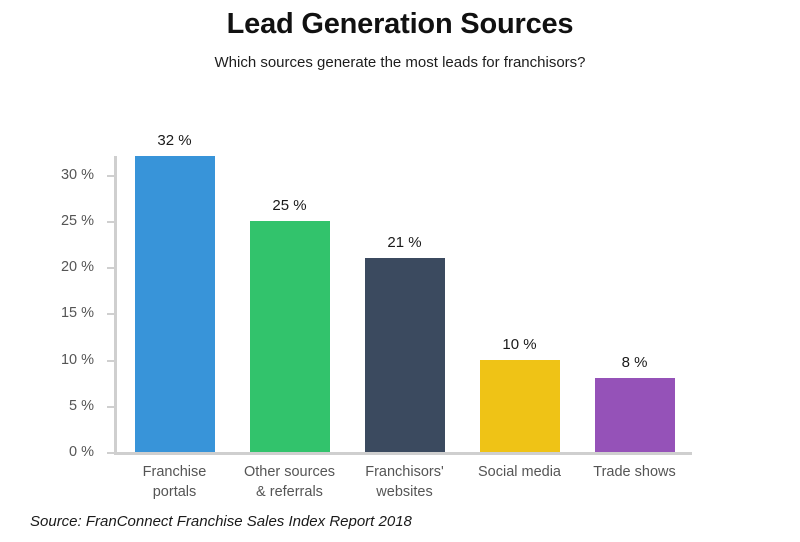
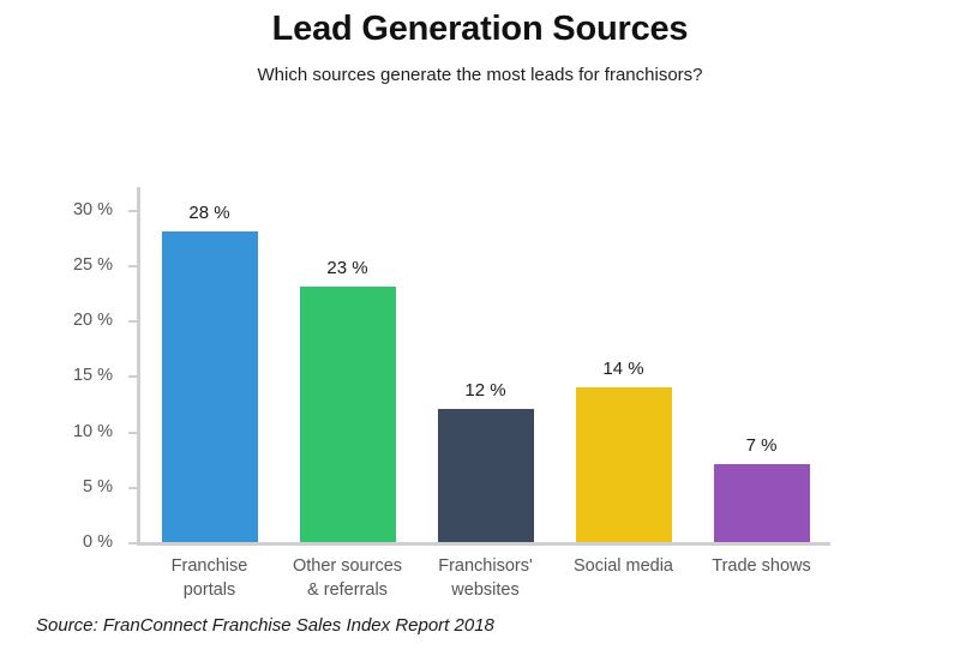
Franchise portals: 32 -> 28
Other sources & referrals: 25 -> 23
Franchisors' websites: 21 -> 12
Social media: 10 -> 14
Trade shows: 8 -> 7
